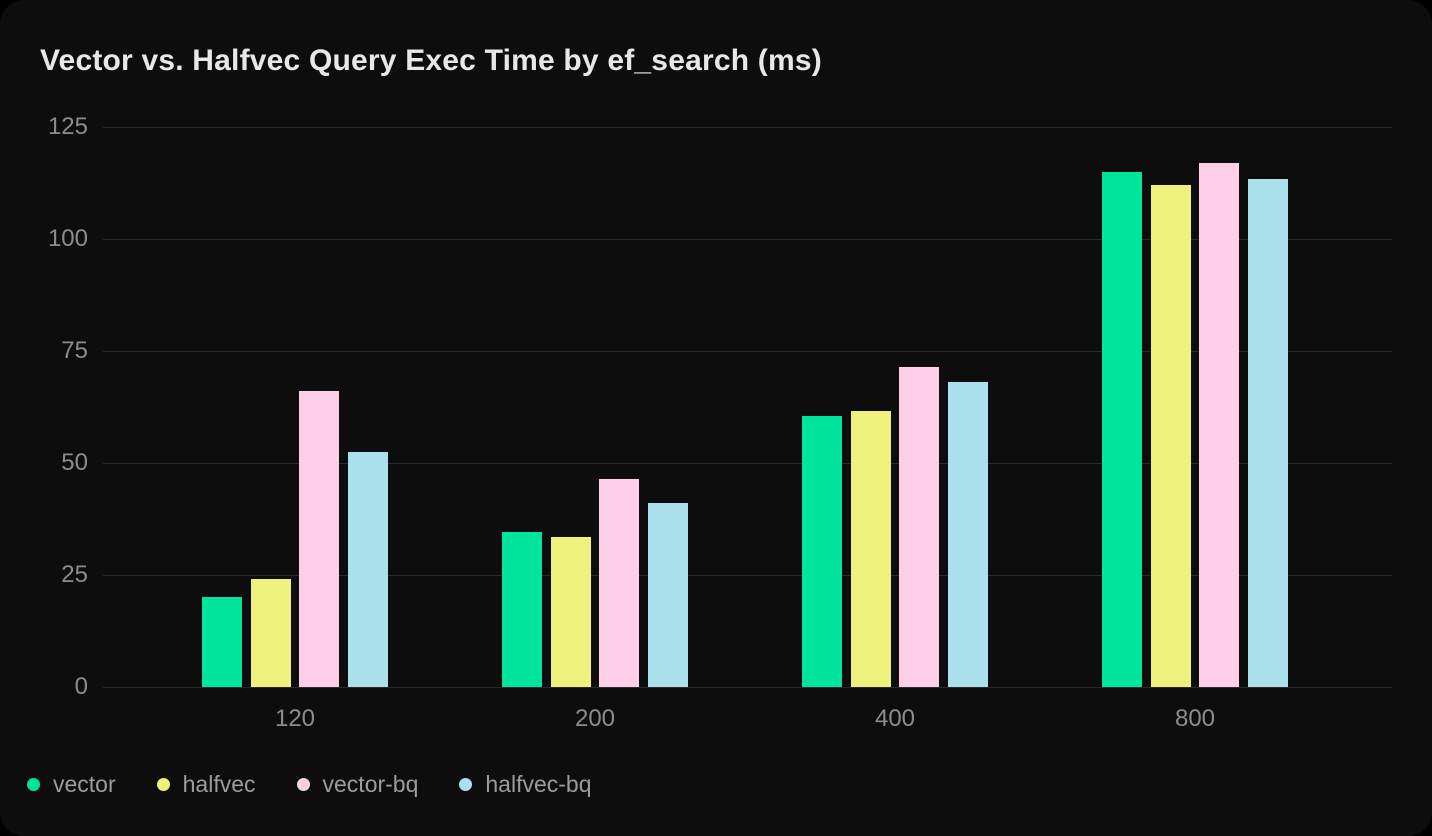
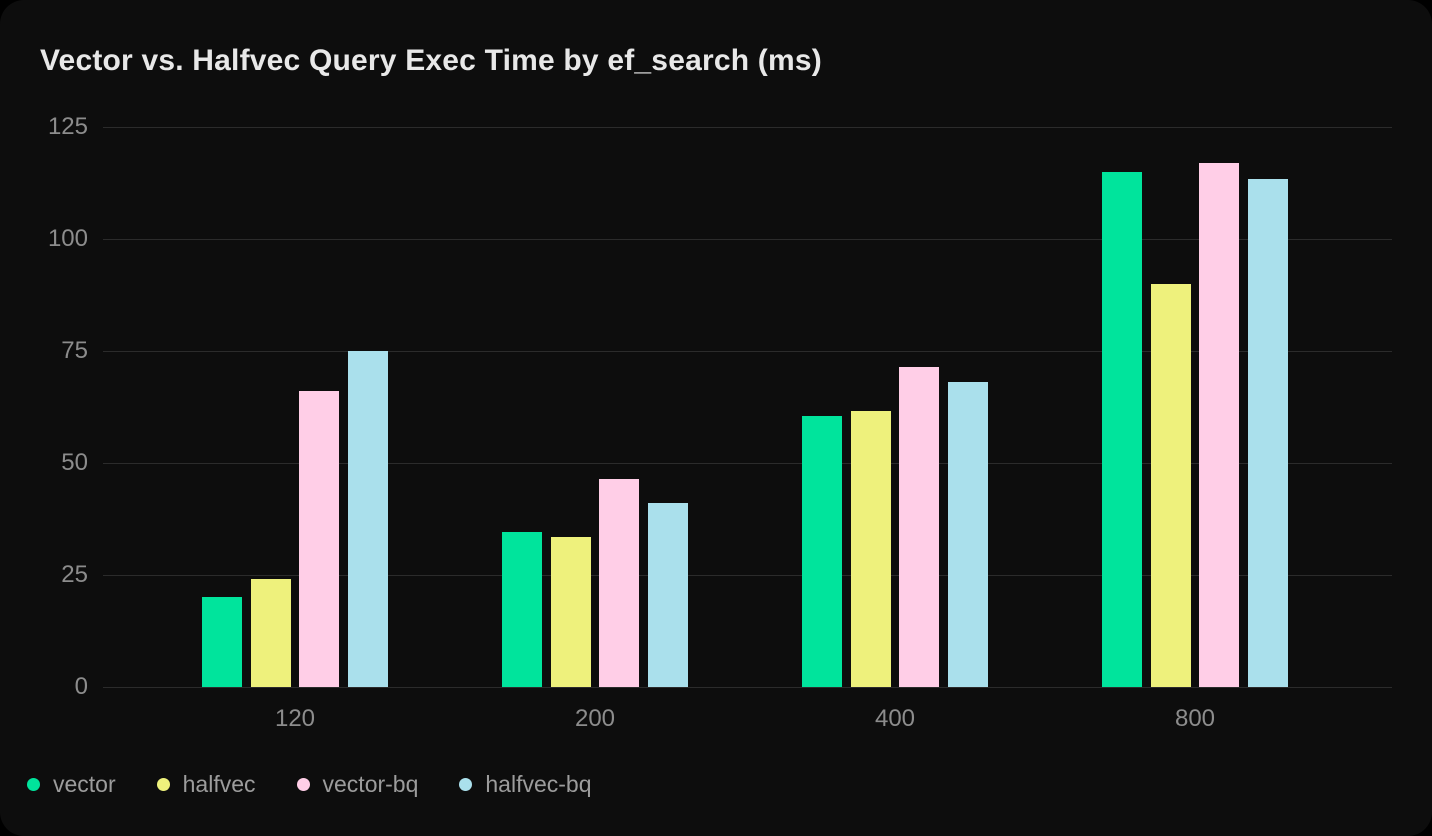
halfvec-bq/120: 52 -> 75
halfvec/800: 112 -> 90
